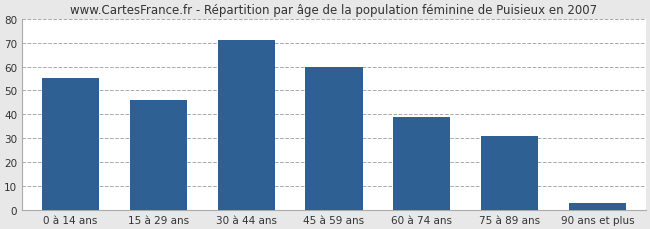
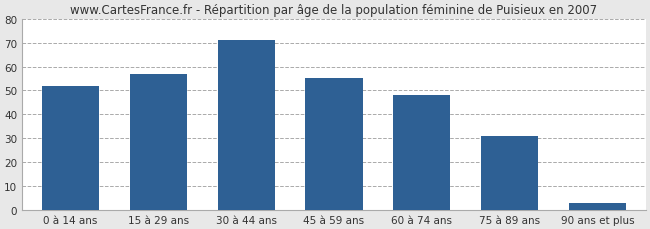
0 à 14 ans: 55 -> 52
15 à 29 ans: 46 -> 57
45 à 59 ans: 60 -> 55
60 à 74 ans: 39 -> 48
